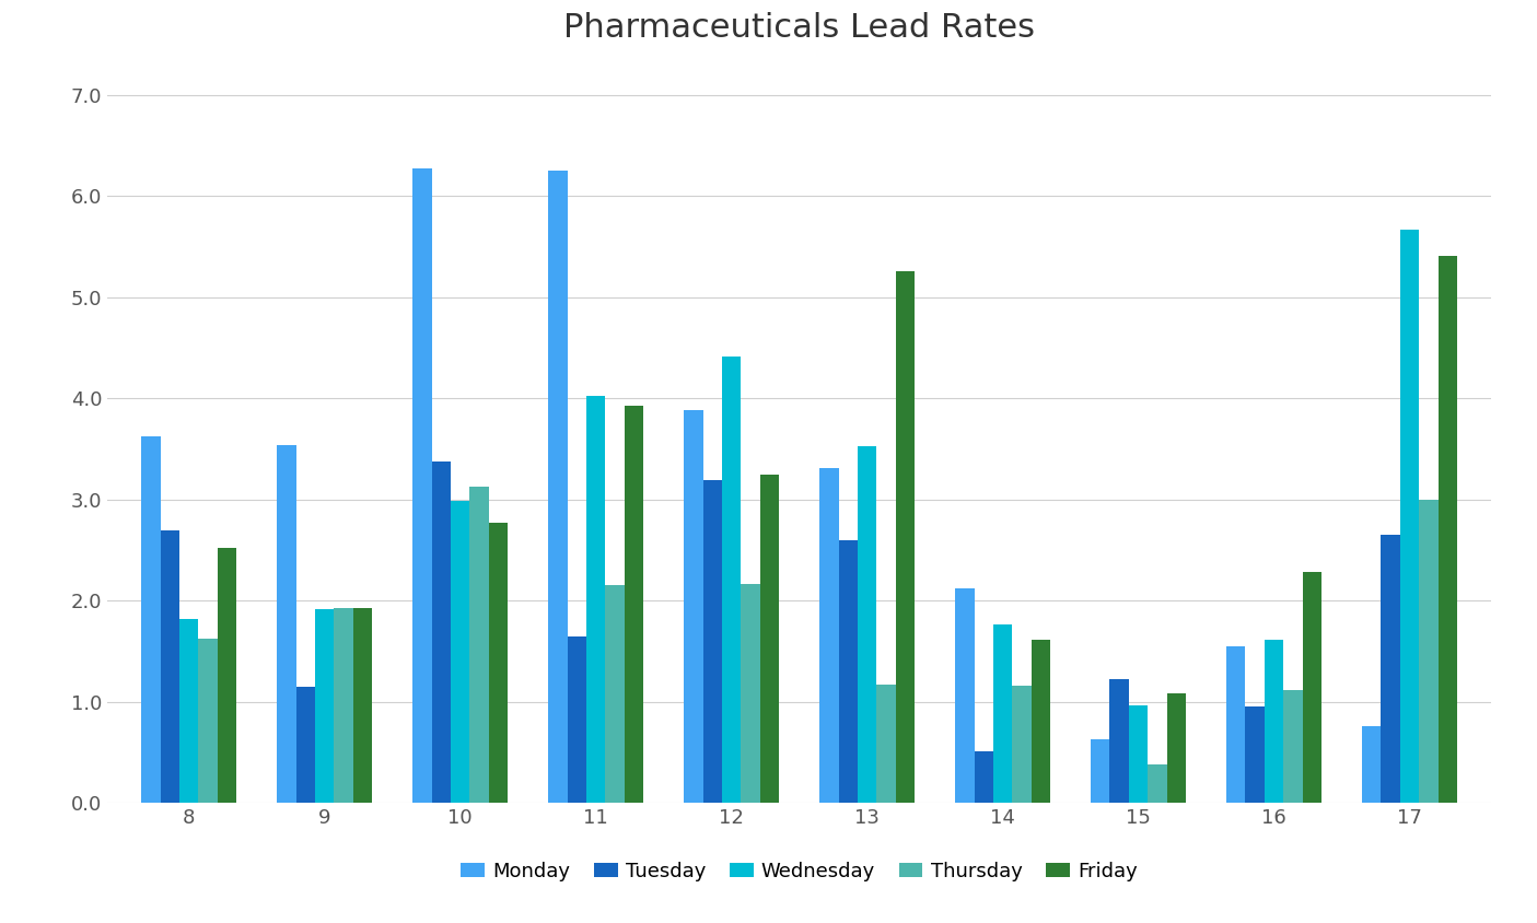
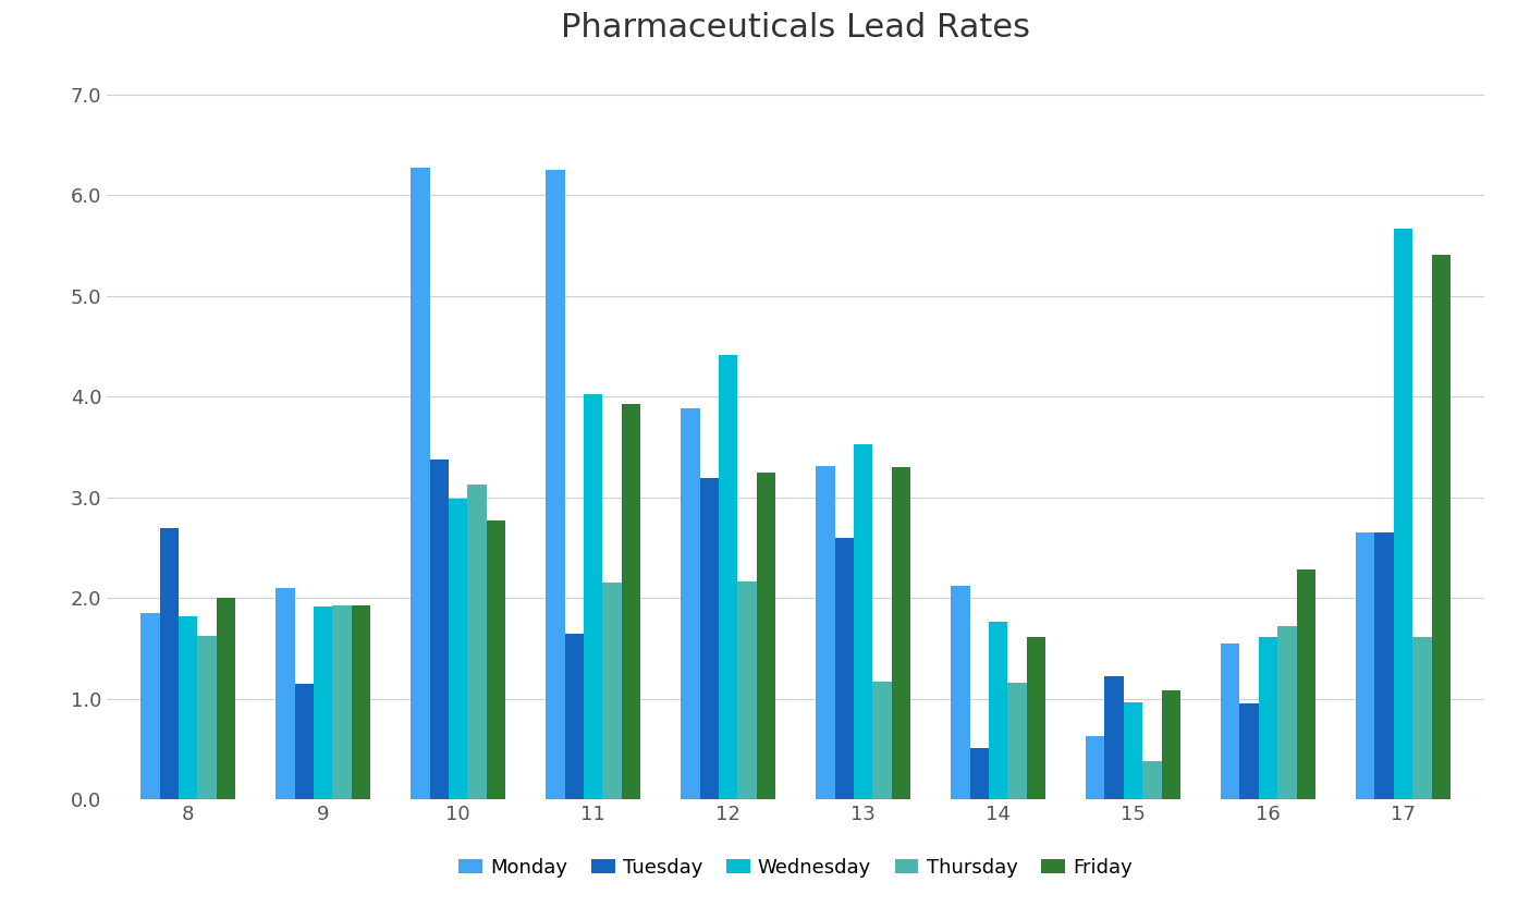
Monday/8: 3.62 -> 1.85
Friday/8: 2.52 -> 2.00
Monday/9: 3.54 -> 2.10
Friday/13: 5.26 -> 3.30
Thursday/16: 1.12 -> 1.72
Monday/17: 0.76 -> 2.65
Thursday/17: 3.00 -> 1.61
